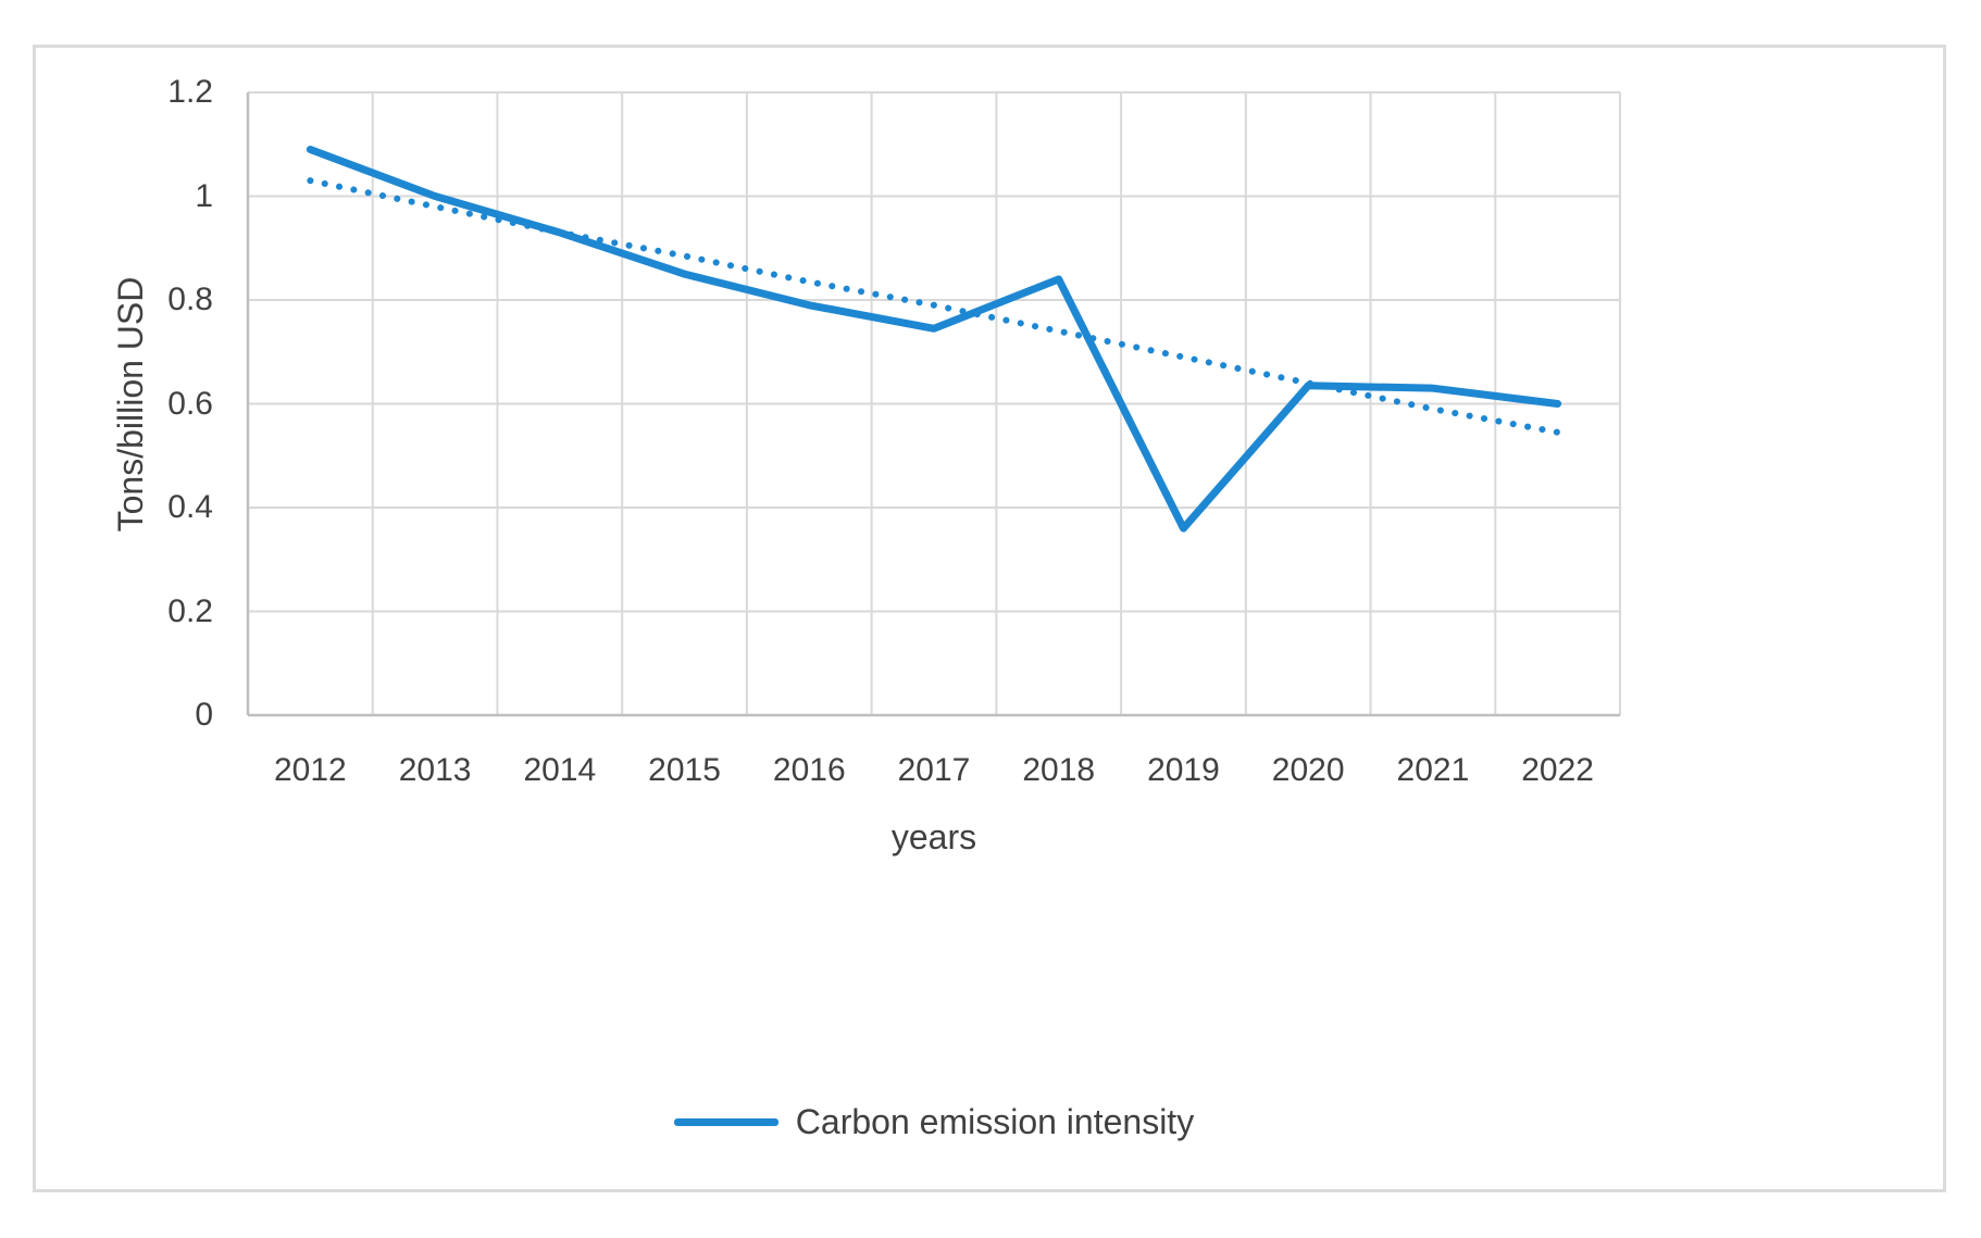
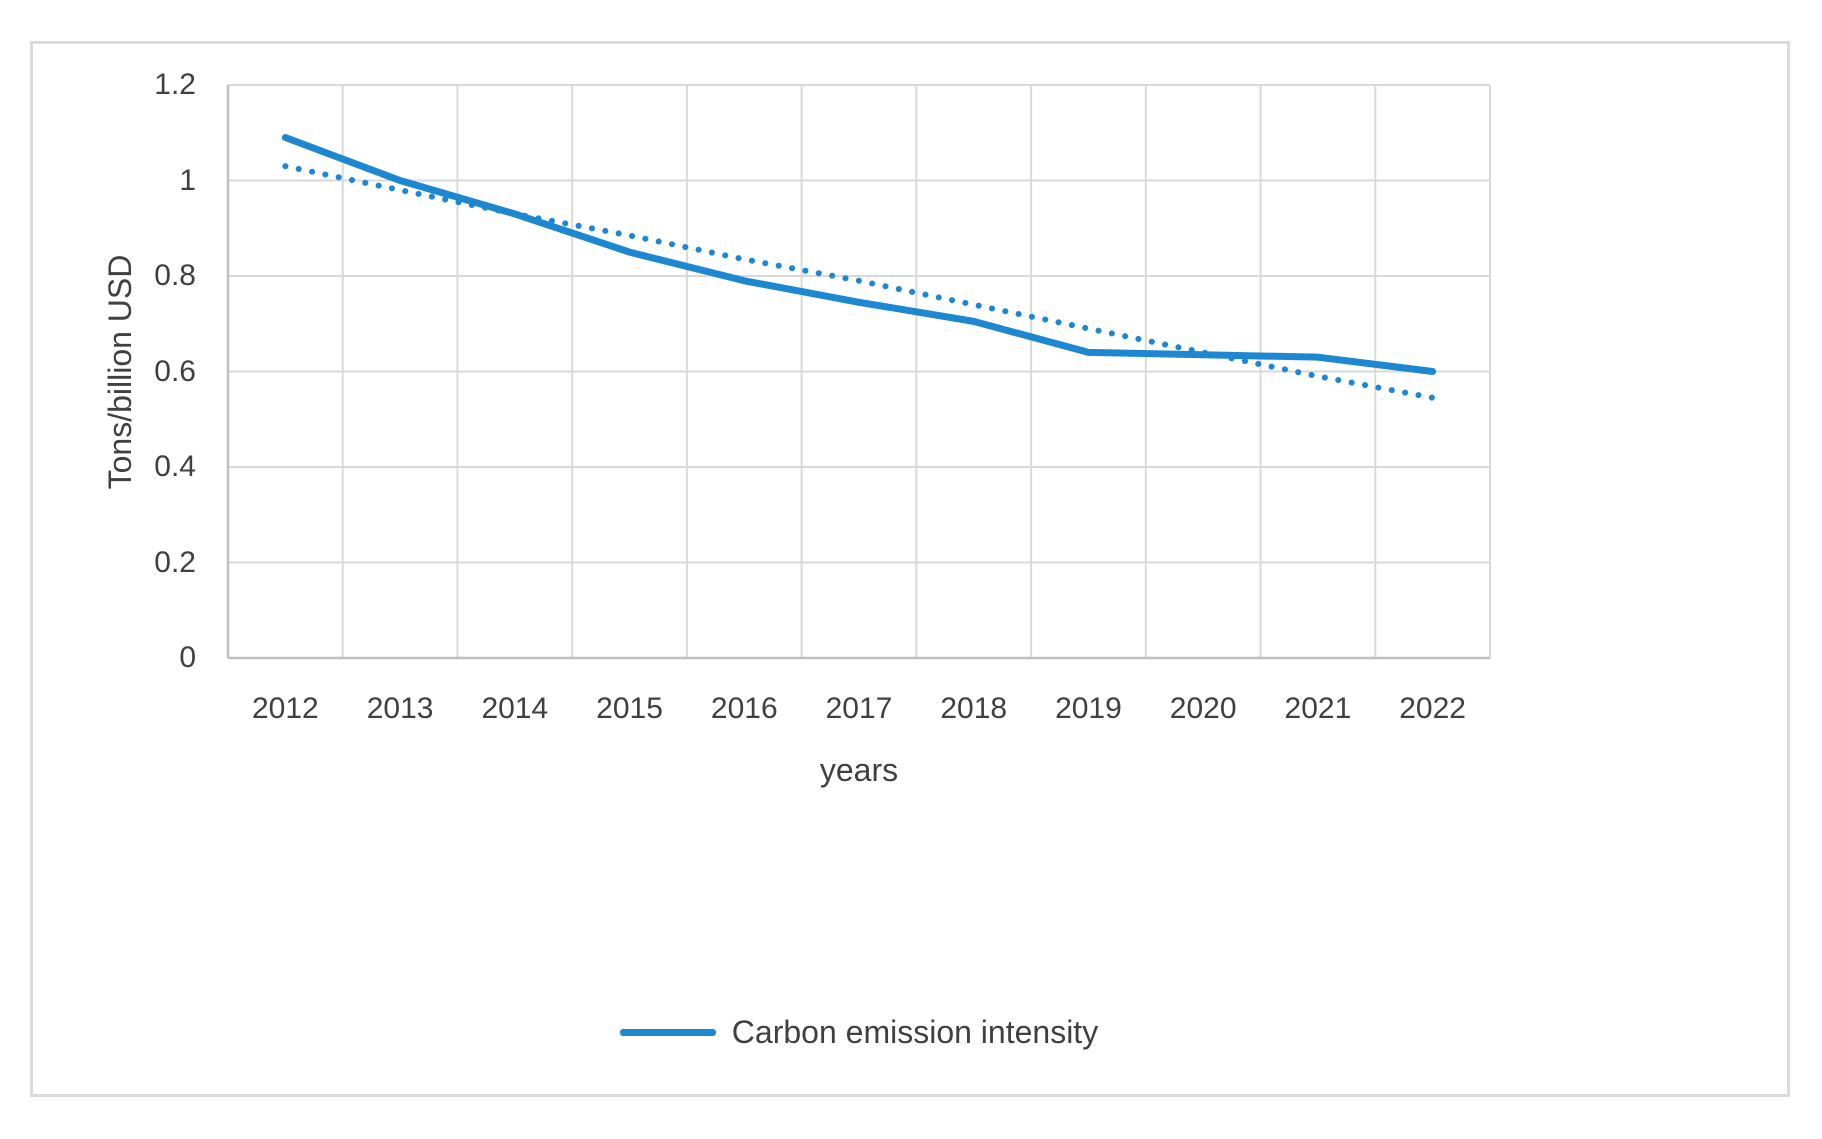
Carbon emission intensity/2018: 0.84 -> 0.70
Carbon emission intensity/2019: 0.36 -> 0.64
